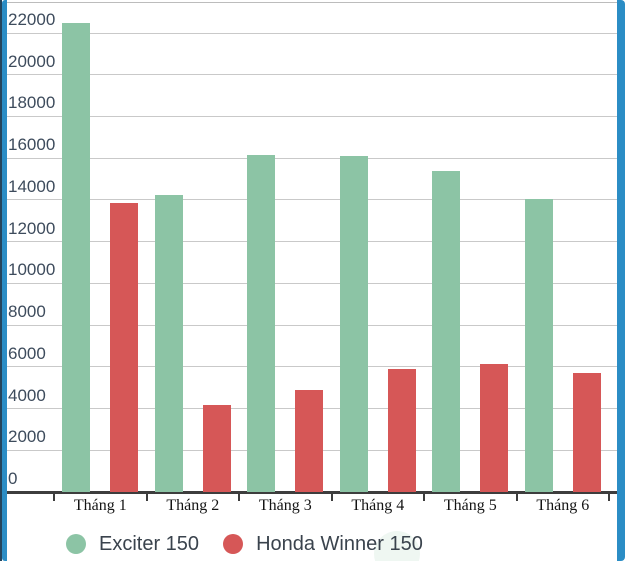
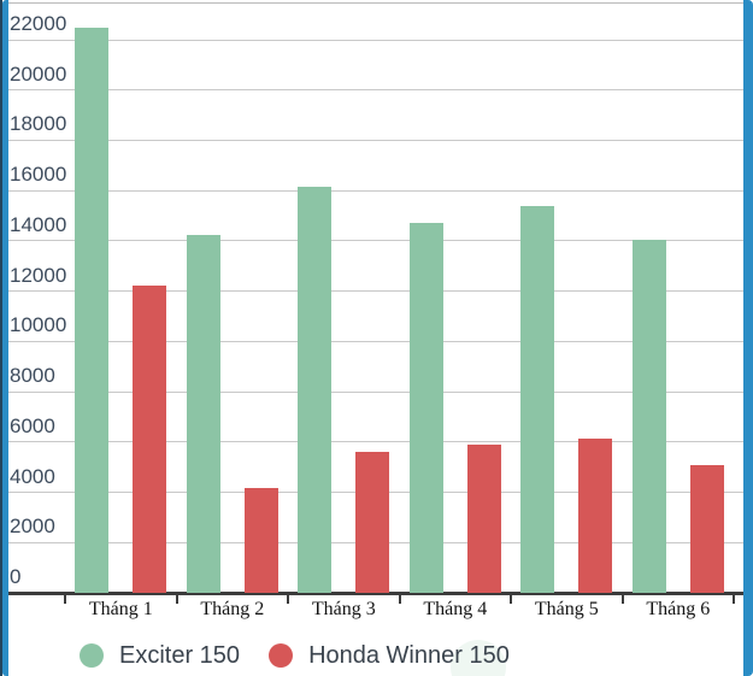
Honda Winner 150/Tháng 1: 13800 -> 12200
Honda Winner 150/Tháng 3: 4900 -> 5600
Exciter 150/Tháng 4: 16100 -> 14700
Honda Winner 150/Tháng 6: 5700 -> 5100
